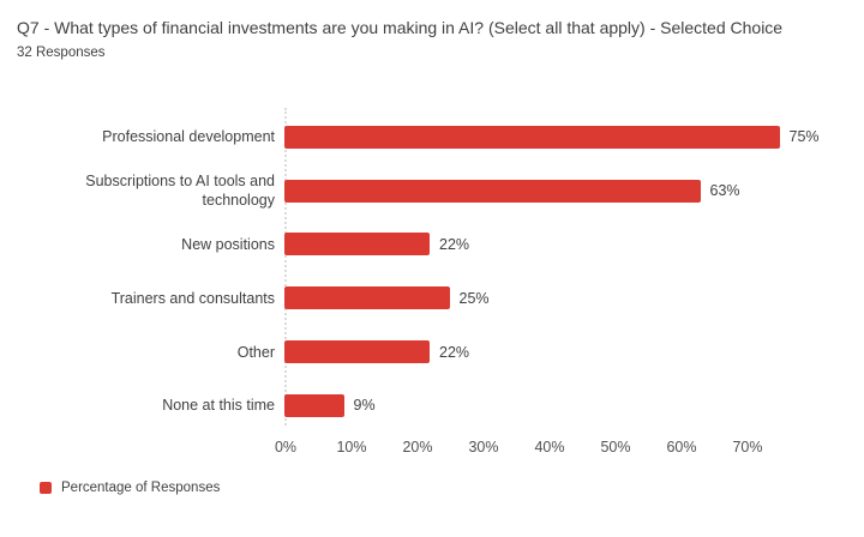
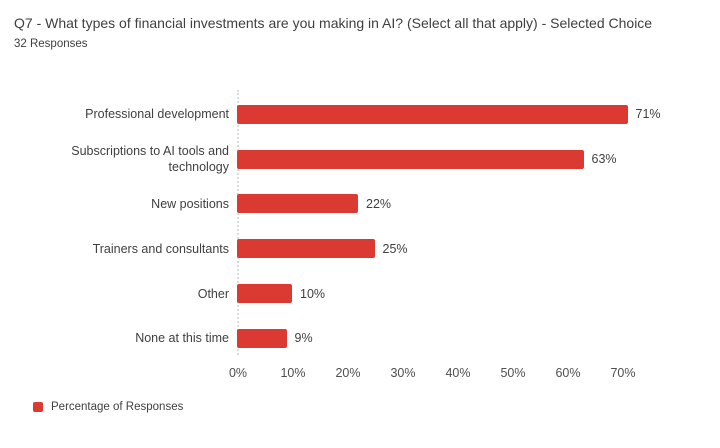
Professional development: 75% -> 71%
Other: 22% -> 10%
